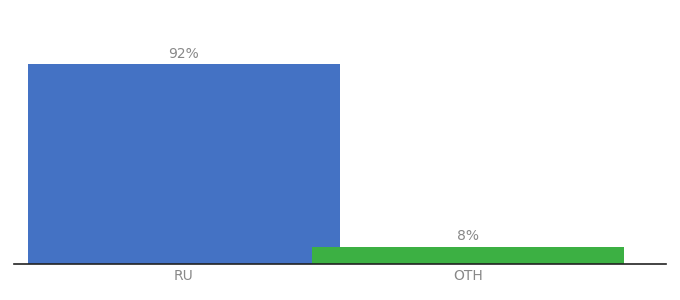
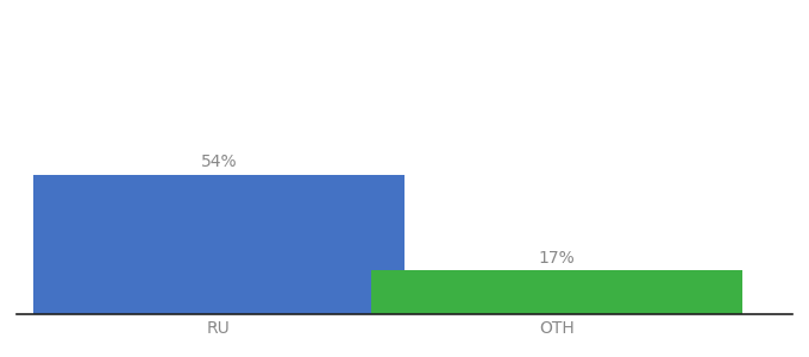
RU: 92% -> 54%
OTH: 8% -> 17%
